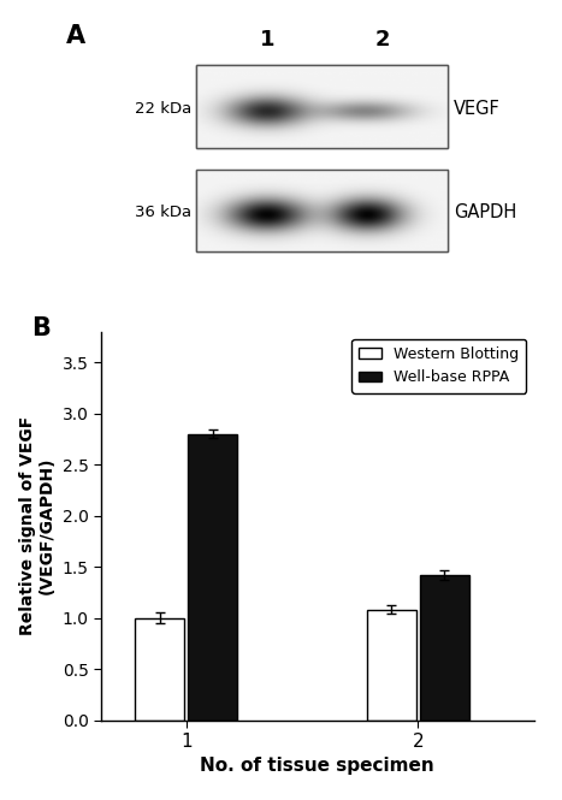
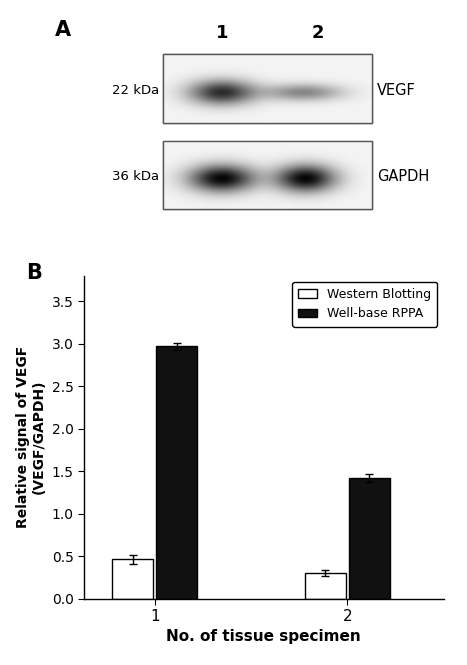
Western Blotting/1: 1.00 -> 0.46
Well-base RPPA/1: 2.80 -> 2.97
Western Blotting/2: 1.08 -> 0.30
